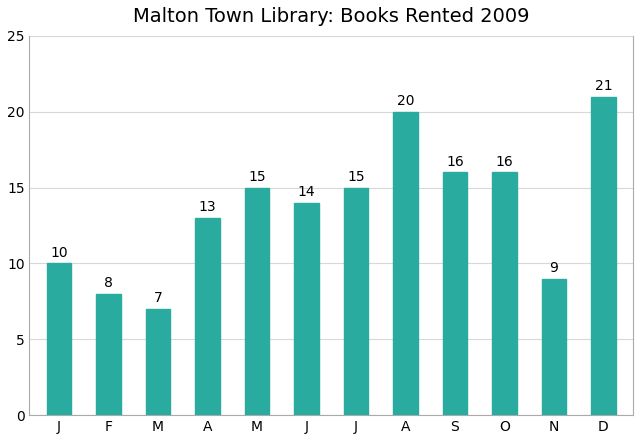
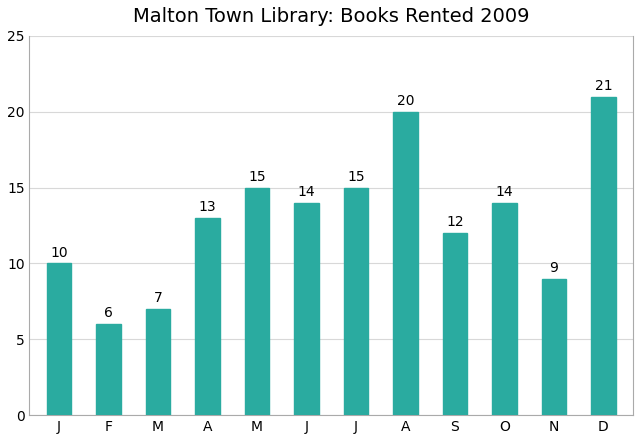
F: 8 -> 6
S: 16 -> 12
O: 16 -> 14
